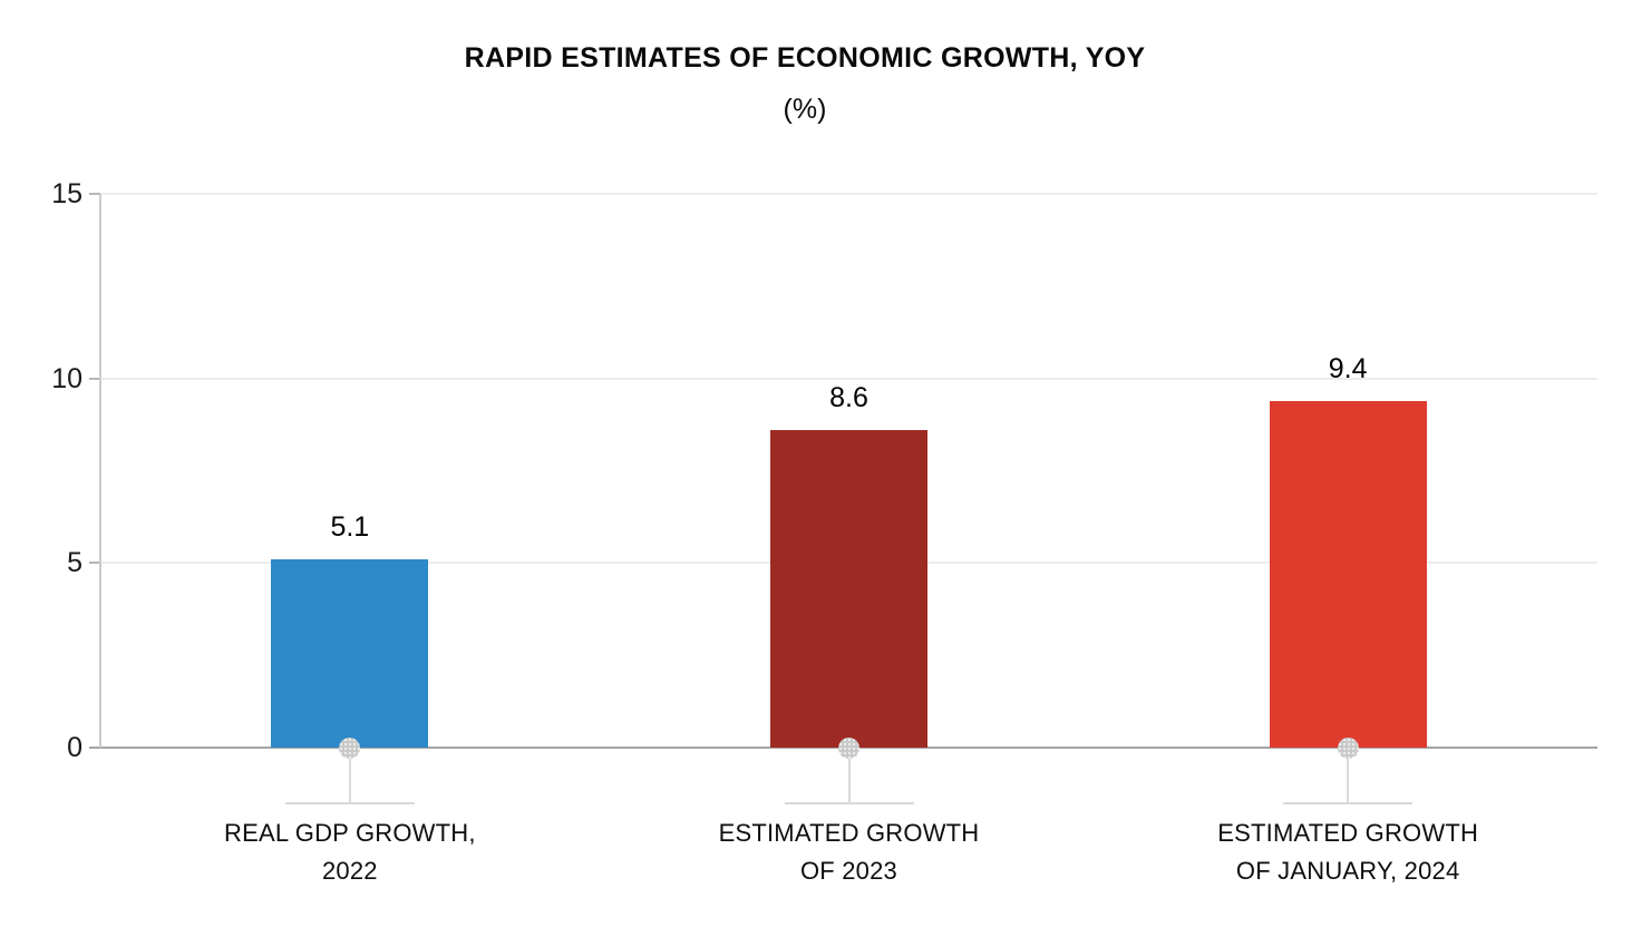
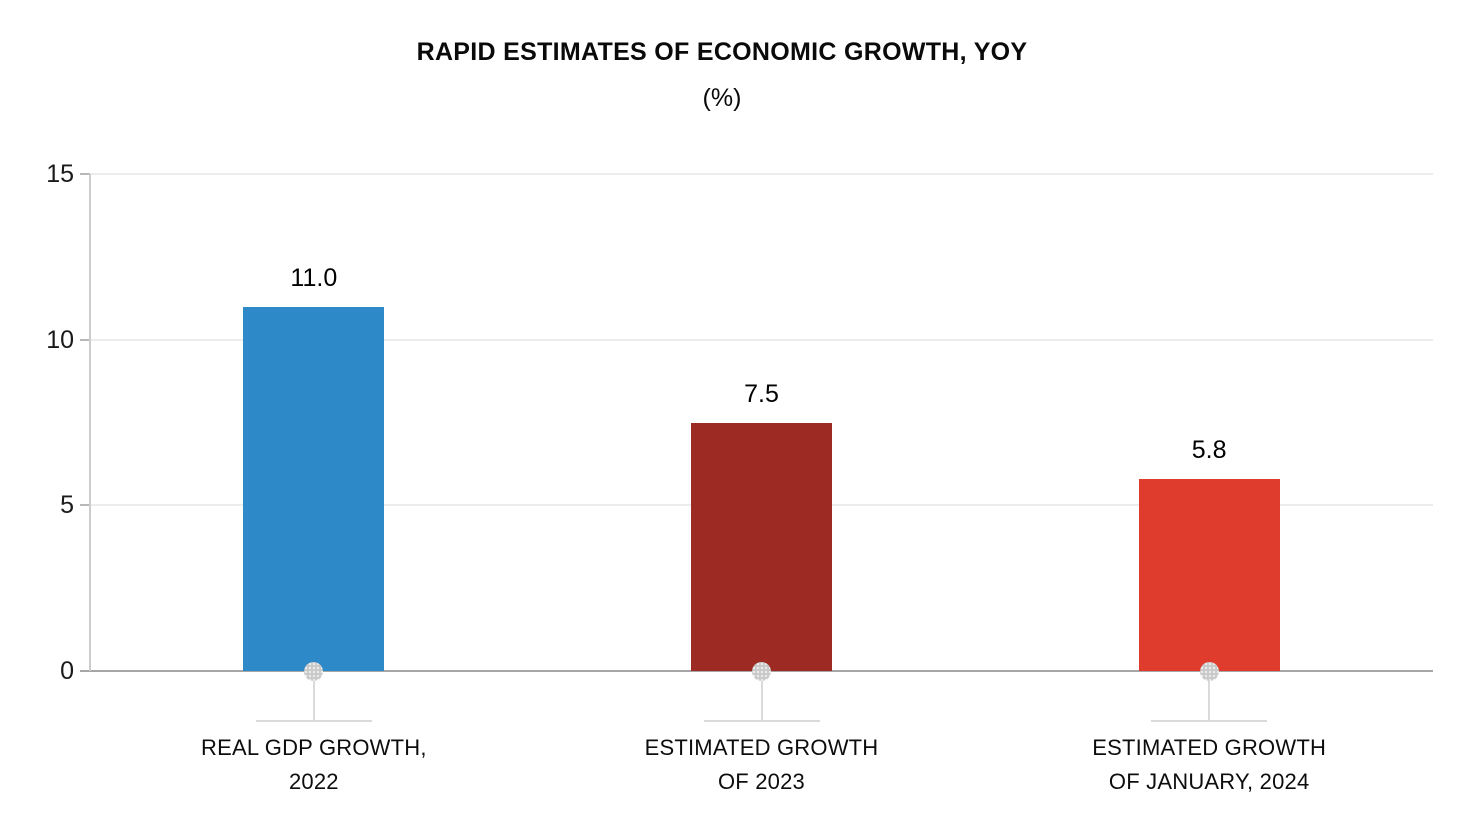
REAL GDP GROWTH, 2022: 5.1 -> 11.0
ESTIMATED GROWTH OF 2023: 8.6 -> 7.5
ESTIMATED GROWTH OF JANUARY, 2024: 9.4 -> 5.8
